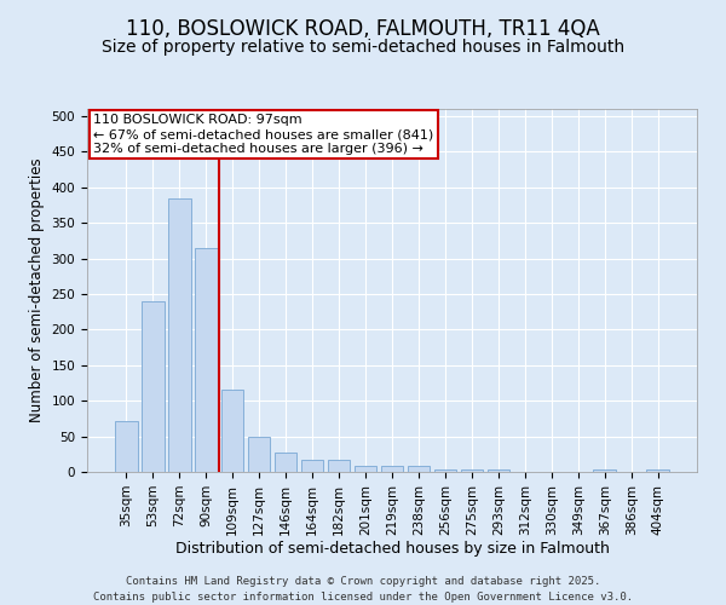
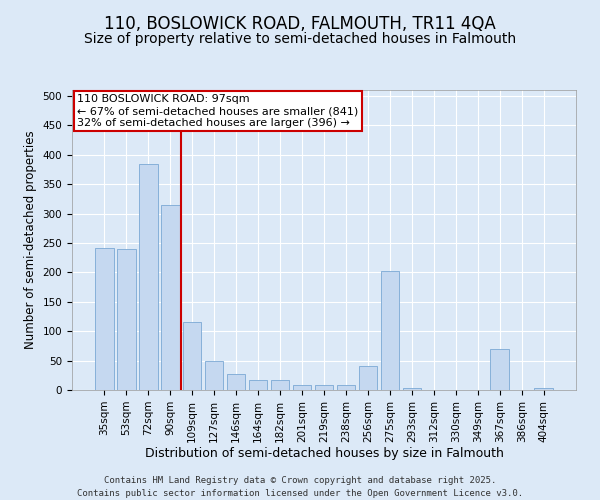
35sqm: 72 -> 242
256sqm: 4 -> 40
275sqm: 4 -> 202
367sqm: 4 -> 70
